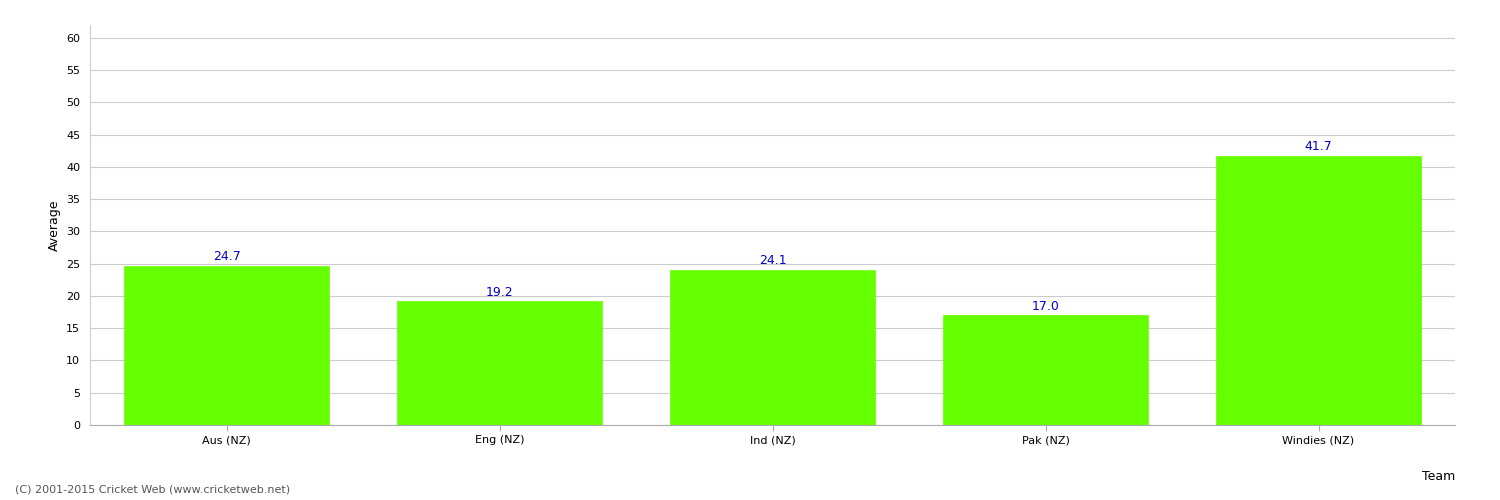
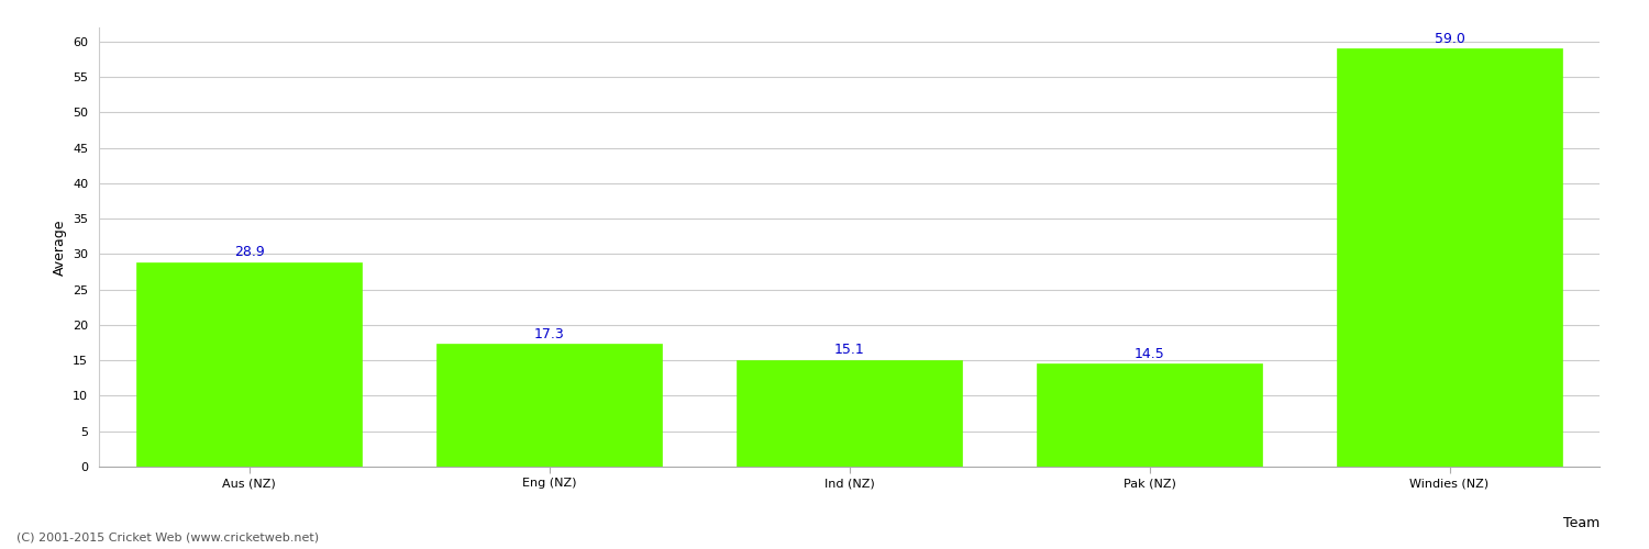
Aus (NZ): 24.7 -> 28.9
Eng (NZ): 19.2 -> 17.3
Ind (NZ): 24.1 -> 15.1
Pak (NZ): 17.0 -> 14.5
Windies (NZ): 41.7 -> 59.0
